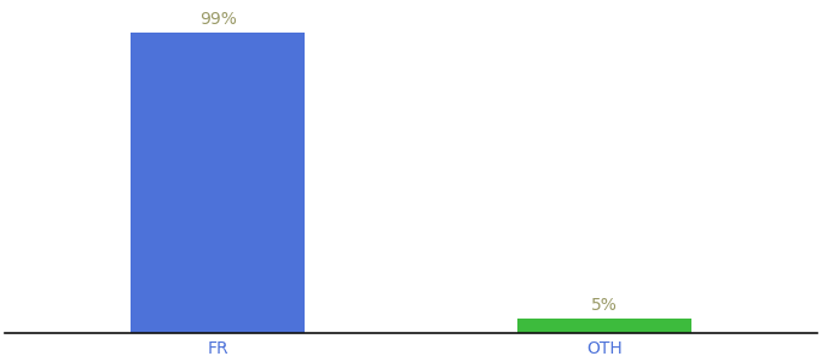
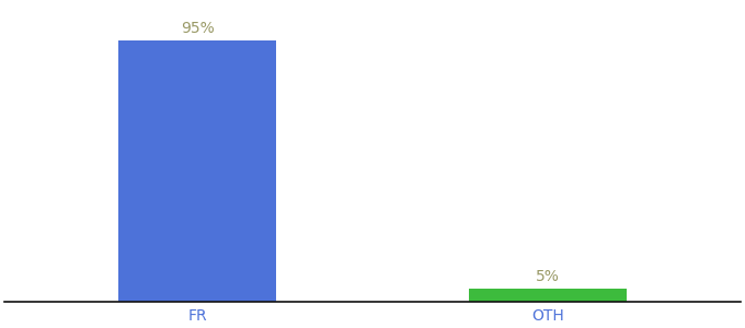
FR: 99% -> 95%
